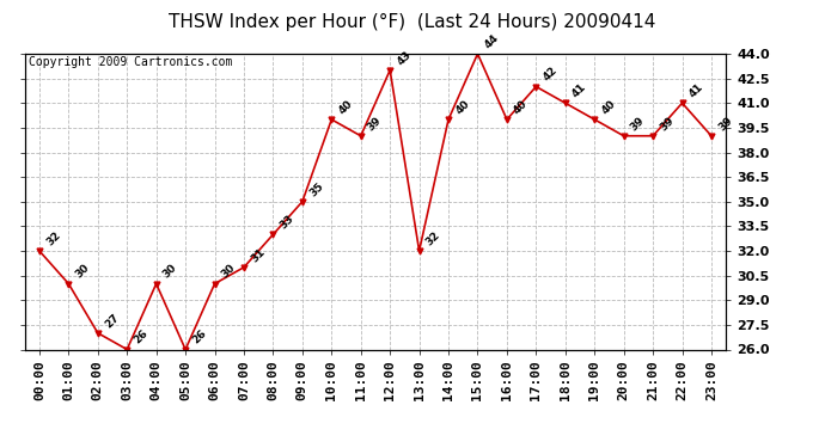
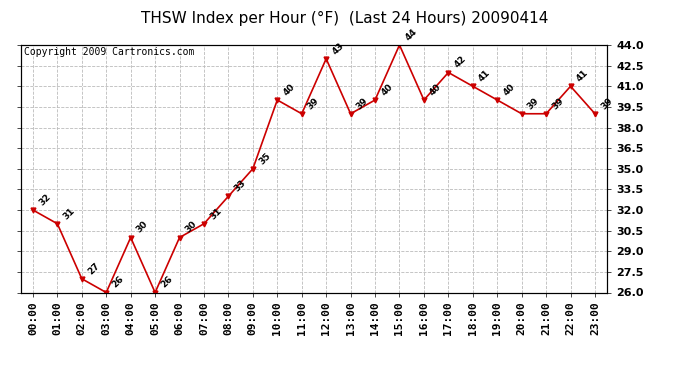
01:00: 30 -> 31
13:00: 32 -> 39
